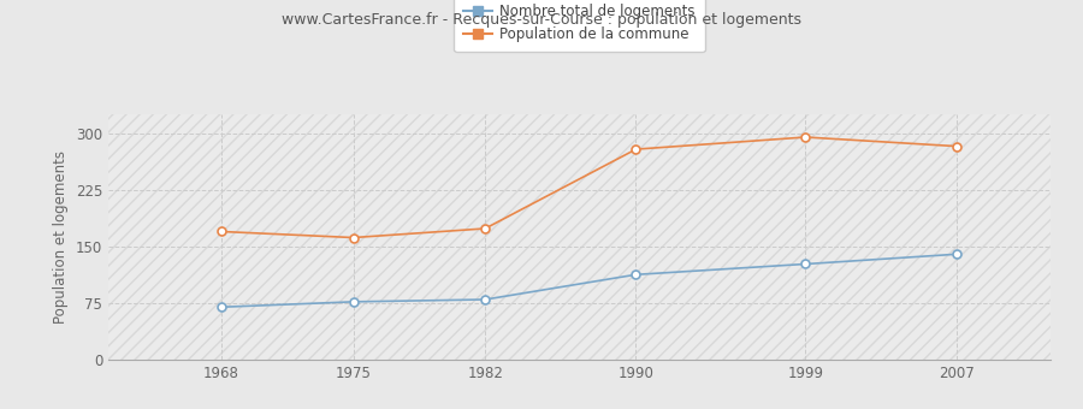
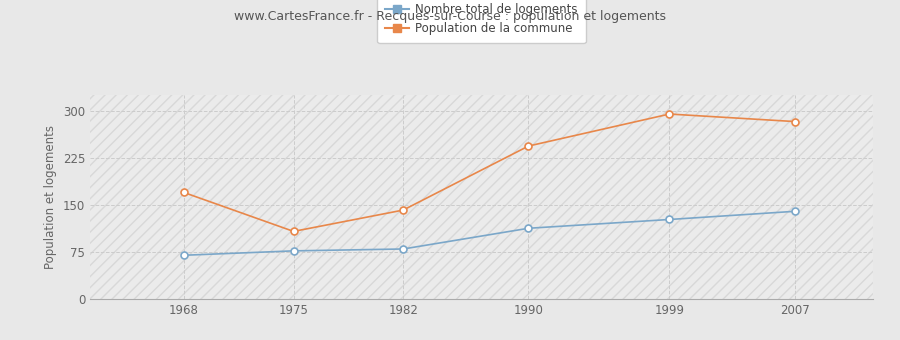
Population de la commune/1975: 162 -> 108
Population de la commune/1982: 174 -> 142
Population de la commune/1990: 279 -> 244
